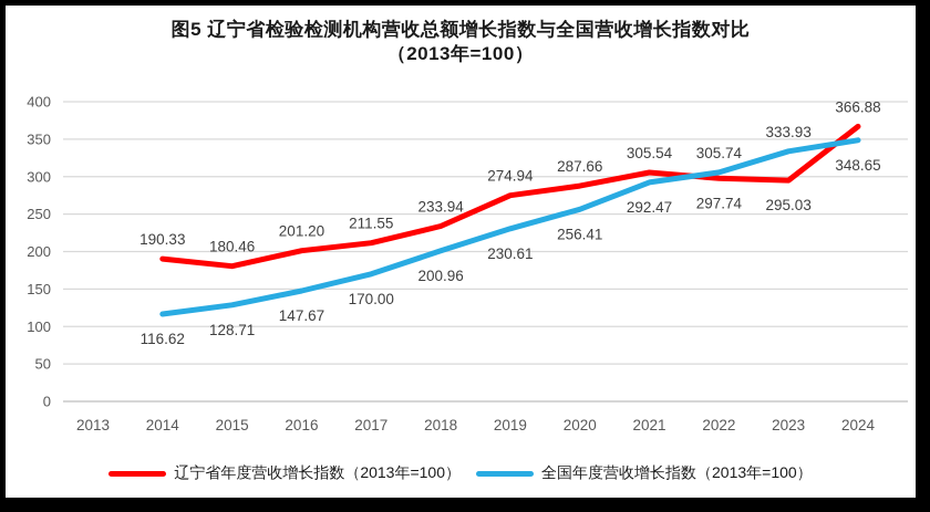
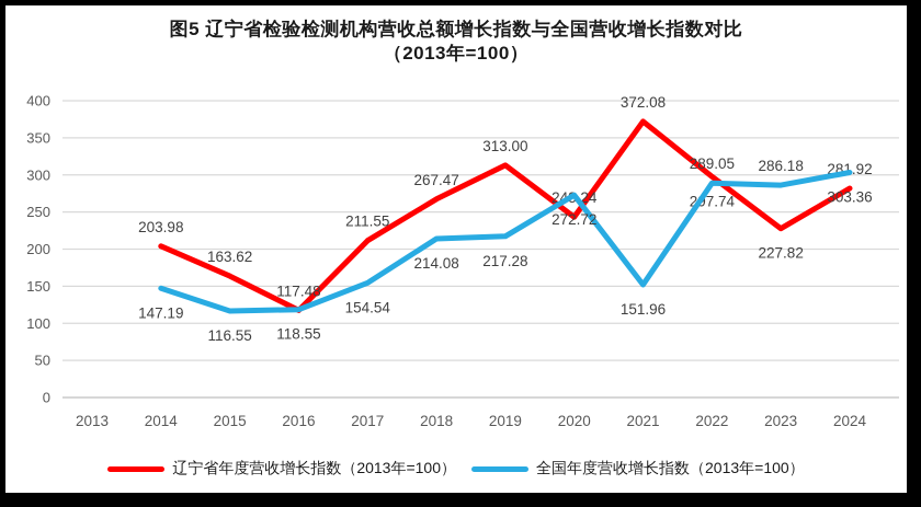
辽宁省年度营收增长指数（2013年=100）/2014: 190.33 -> 203.98
全国年度营收增长指数（2013年=100）/2014: 116.62 -> 147.19
辽宁省年度营收增长指数（2013年=100）/2015: 180.46 -> 163.62
全国年度营收增长指数（2013年=100）/2015: 128.71 -> 116.55
辽宁省年度营收增长指数（2013年=100）/2016: 201.20 -> 117.48
全国年度营收增长指数（2013年=100）/2016: 147.67 -> 118.55
全国年度营收增长指数（2013年=100）/2017: 170.00 -> 154.54
辽宁省年度营收增长指数（2013年=100）/2018: 233.94 -> 267.47
全国年度营收增长指数（2013年=100）/2018: 200.96 -> 214.08
辽宁省年度营收增长指数（2013年=100）/2019: 274.94 -> 313.00
全国年度营收增长指数（2013年=100）/2019: 230.61 -> 217.28
辽宁省年度营收增长指数（2013年=100）/2020: 287.66 -> 243.24
全国年度营收增长指数（2013年=100）/2020: 256.41 -> 272.72
辽宁省年度营收增长指数（2013年=100）/2021: 305.54 -> 372.08
全国年度营收增长指数（2013年=100）/2021: 292.47 -> 151.96
全国年度营收增长指数（2013年=100）/2022: 305.74 -> 289.05
辽宁省年度营收增长指数（2013年=100）/2023: 295.03 -> 227.82
全国年度营收增长指数（2013年=100）/2023: 333.93 -> 286.18
辽宁省年度营收增长指数（2013年=100）/2024: 366.88 -> 281.92
全国年度营收增长指数（2013年=100）/2024: 348.65 -> 303.36
